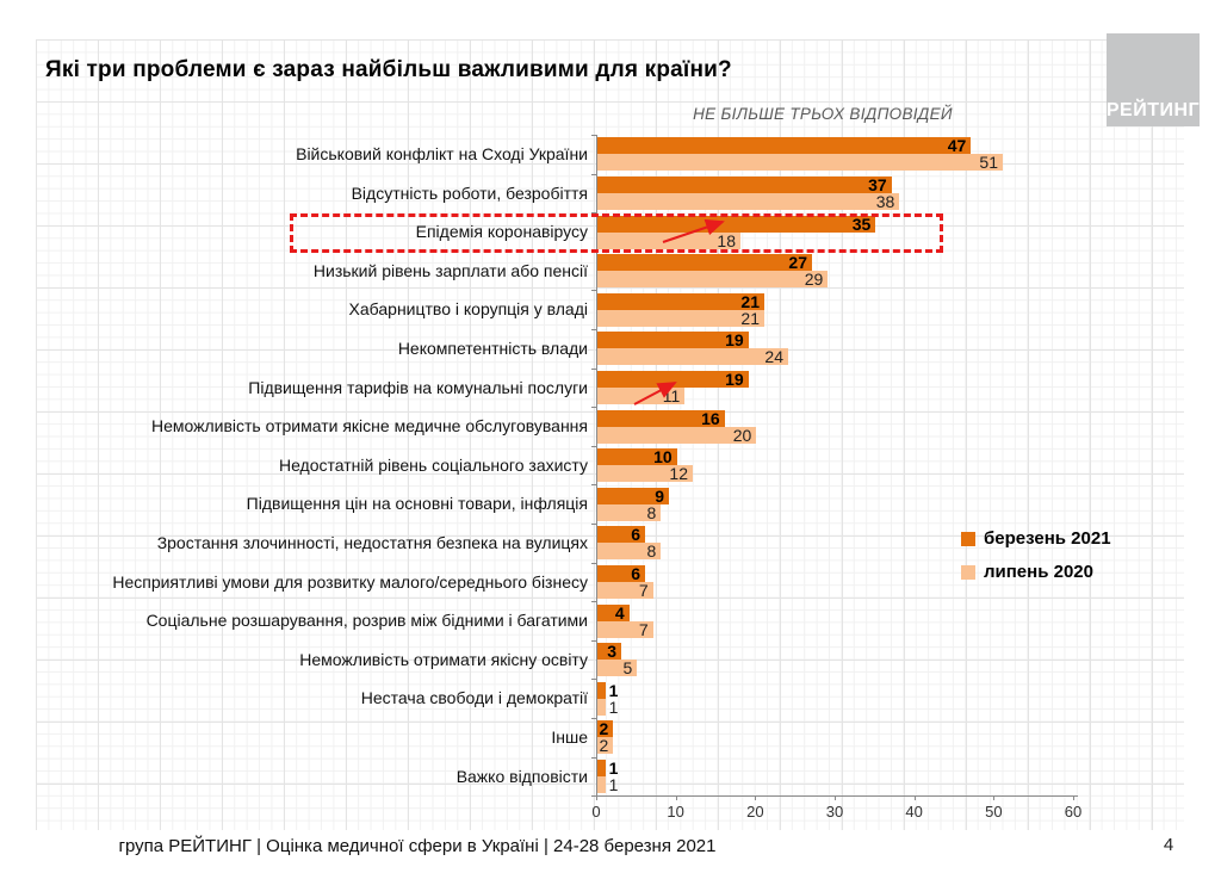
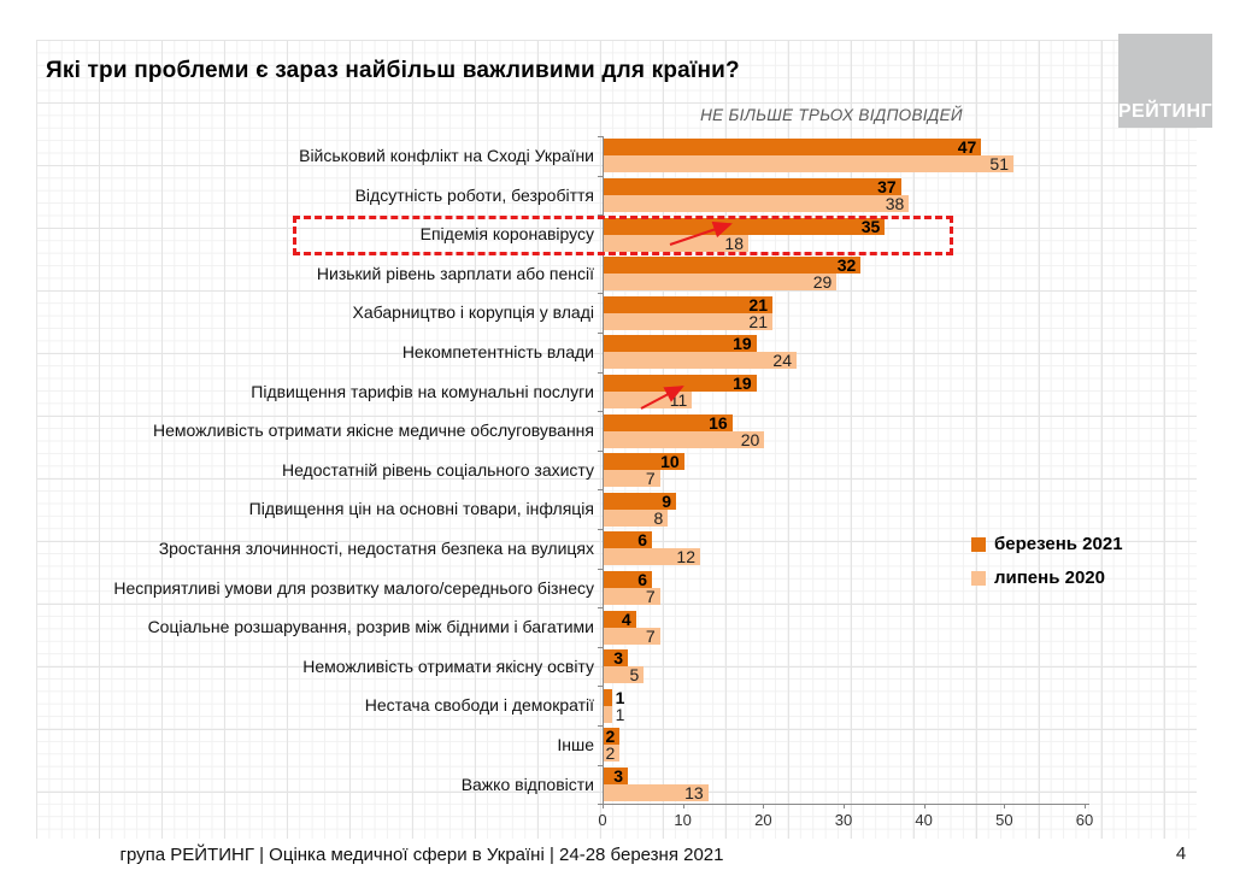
березень 2021/Низький рівень зарплати або пенсії: 27 -> 32
липень 2020/Недостатній рівень соціального захисту: 12 -> 7
липень 2020/Зростання злочинності, недостатня безпека на вулицях: 8 -> 12
березень 2021/Важко відповісти: 1 -> 3
липень 2020/Важко відповісти: 1 -> 13
